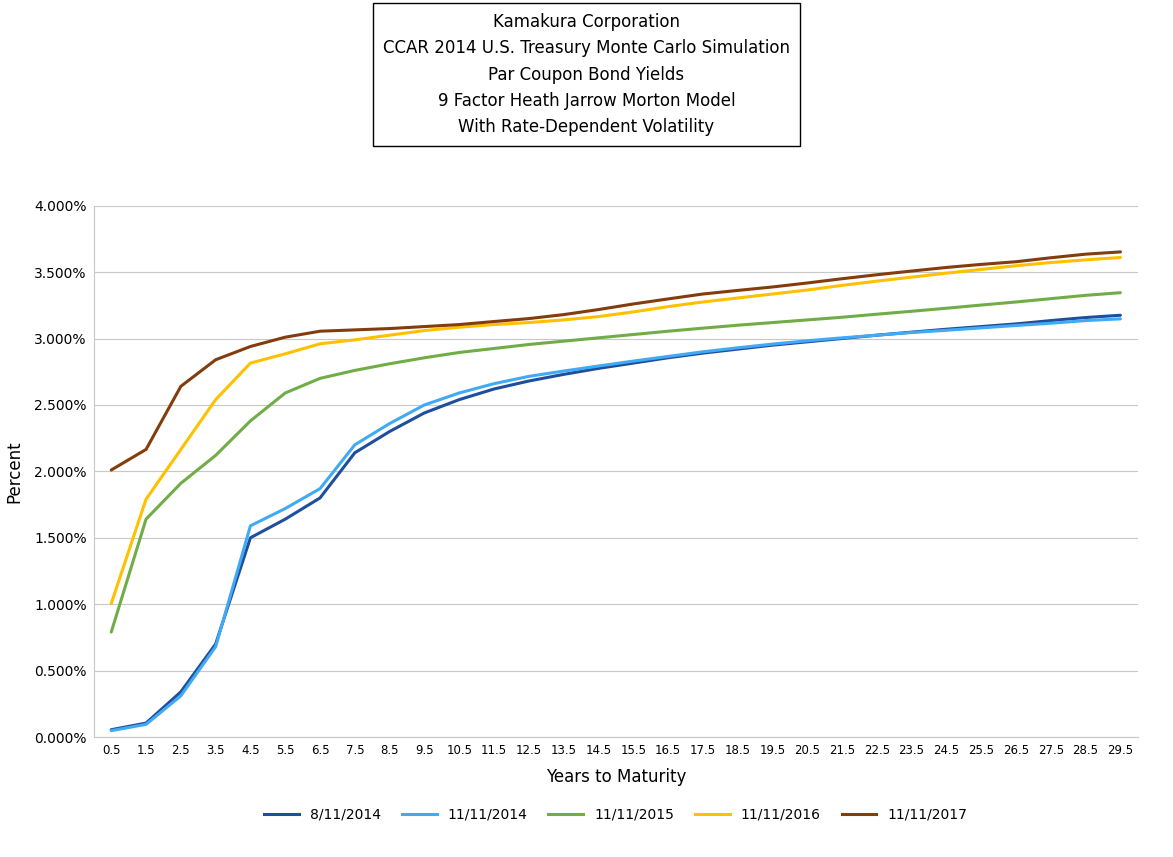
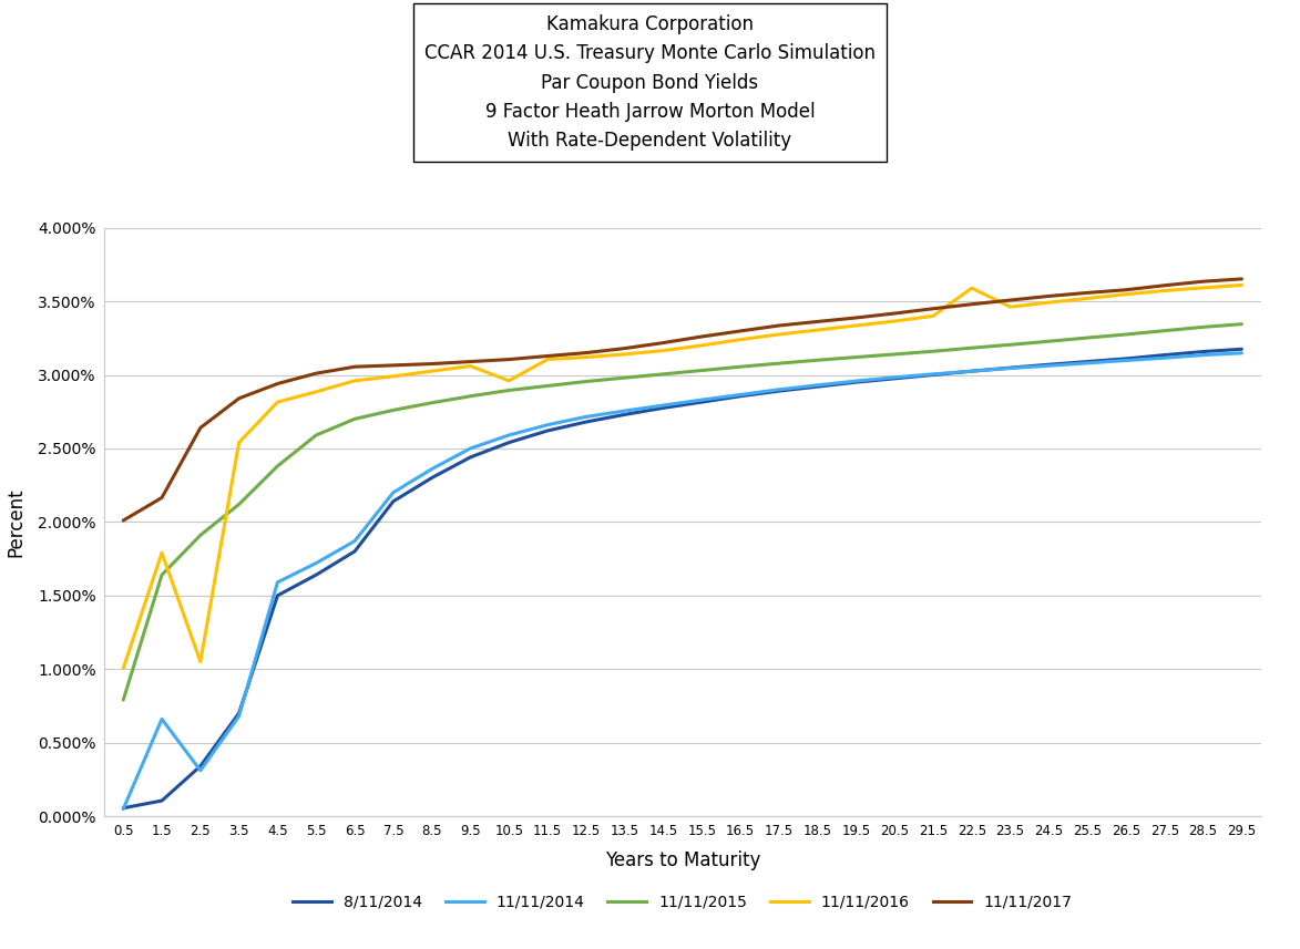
11/11/2014/1.5: 0.09% -> 0.66%
11/11/2016/2.5: 2.16% -> 1.05%
11/11/2016/10.5: 3.08% -> 2.96%
11/11/2016/22.5: 3.43% -> 3.59%
